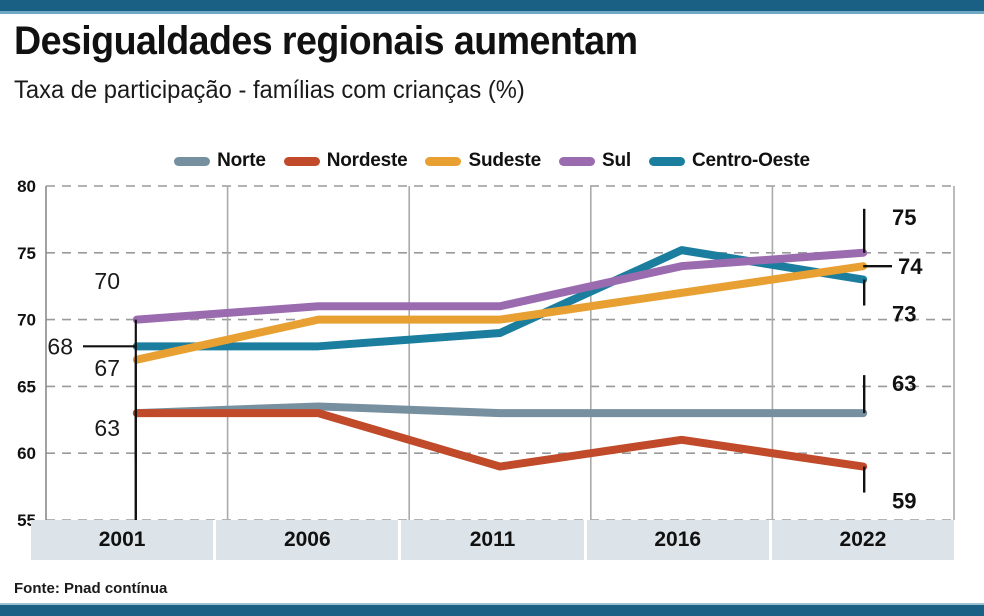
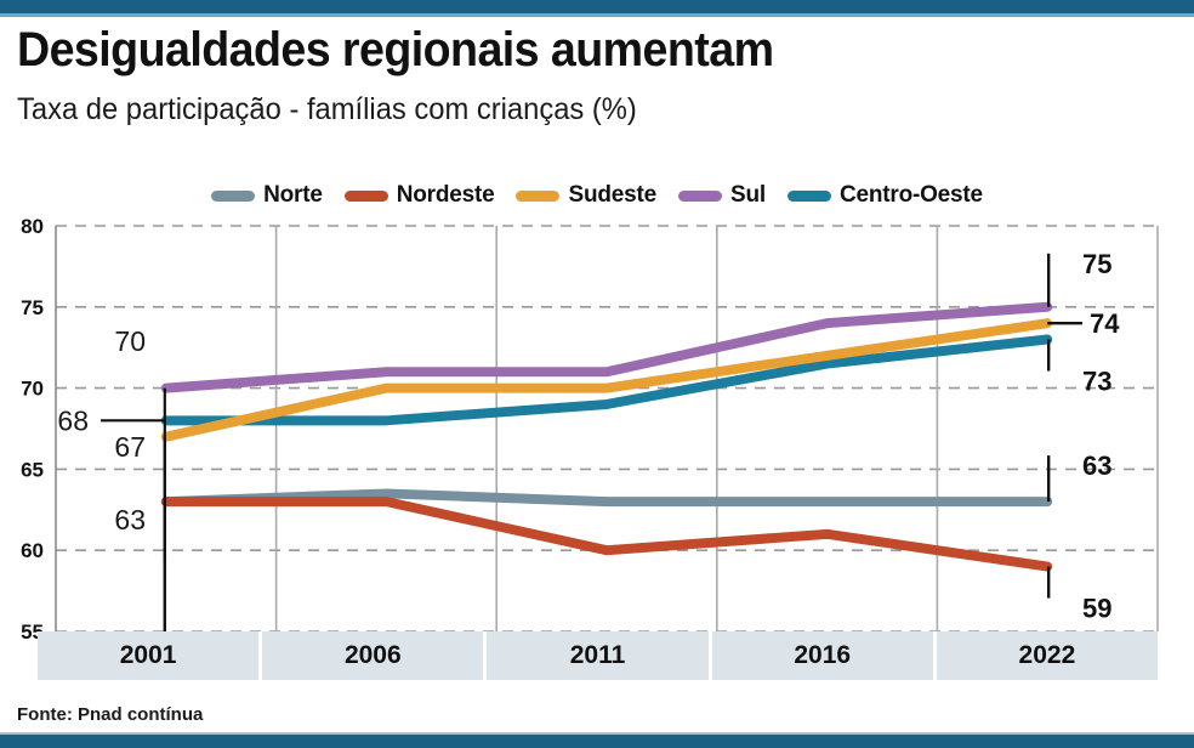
Nordeste/2011: 59 -> 60
Centro-Oeste/2016: 75.2 -> 71.5
